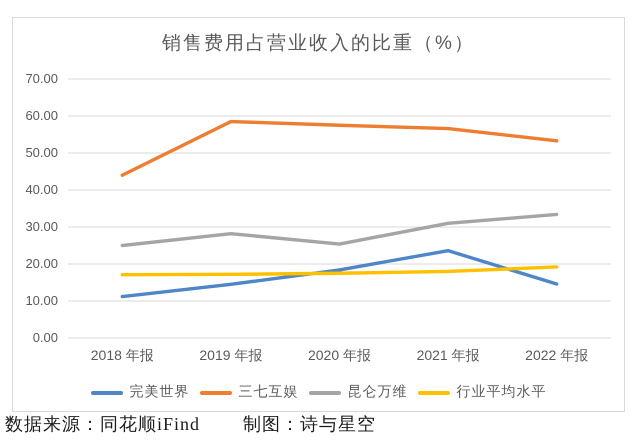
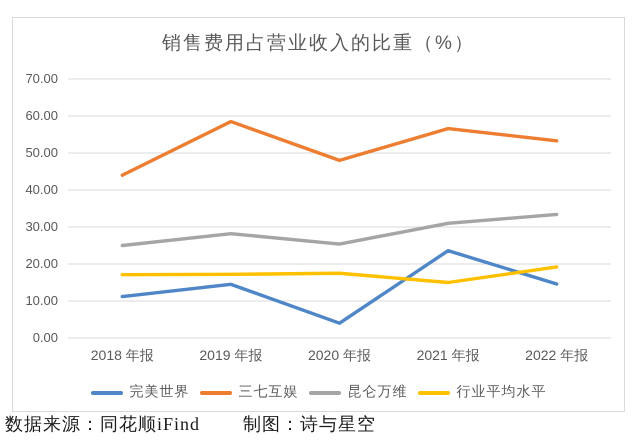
完美世界/2020 年报: 18 -> 4
三七互娱/2020 年报: 58 -> 48
行业平均水平/2021 年报: 18 -> 15
